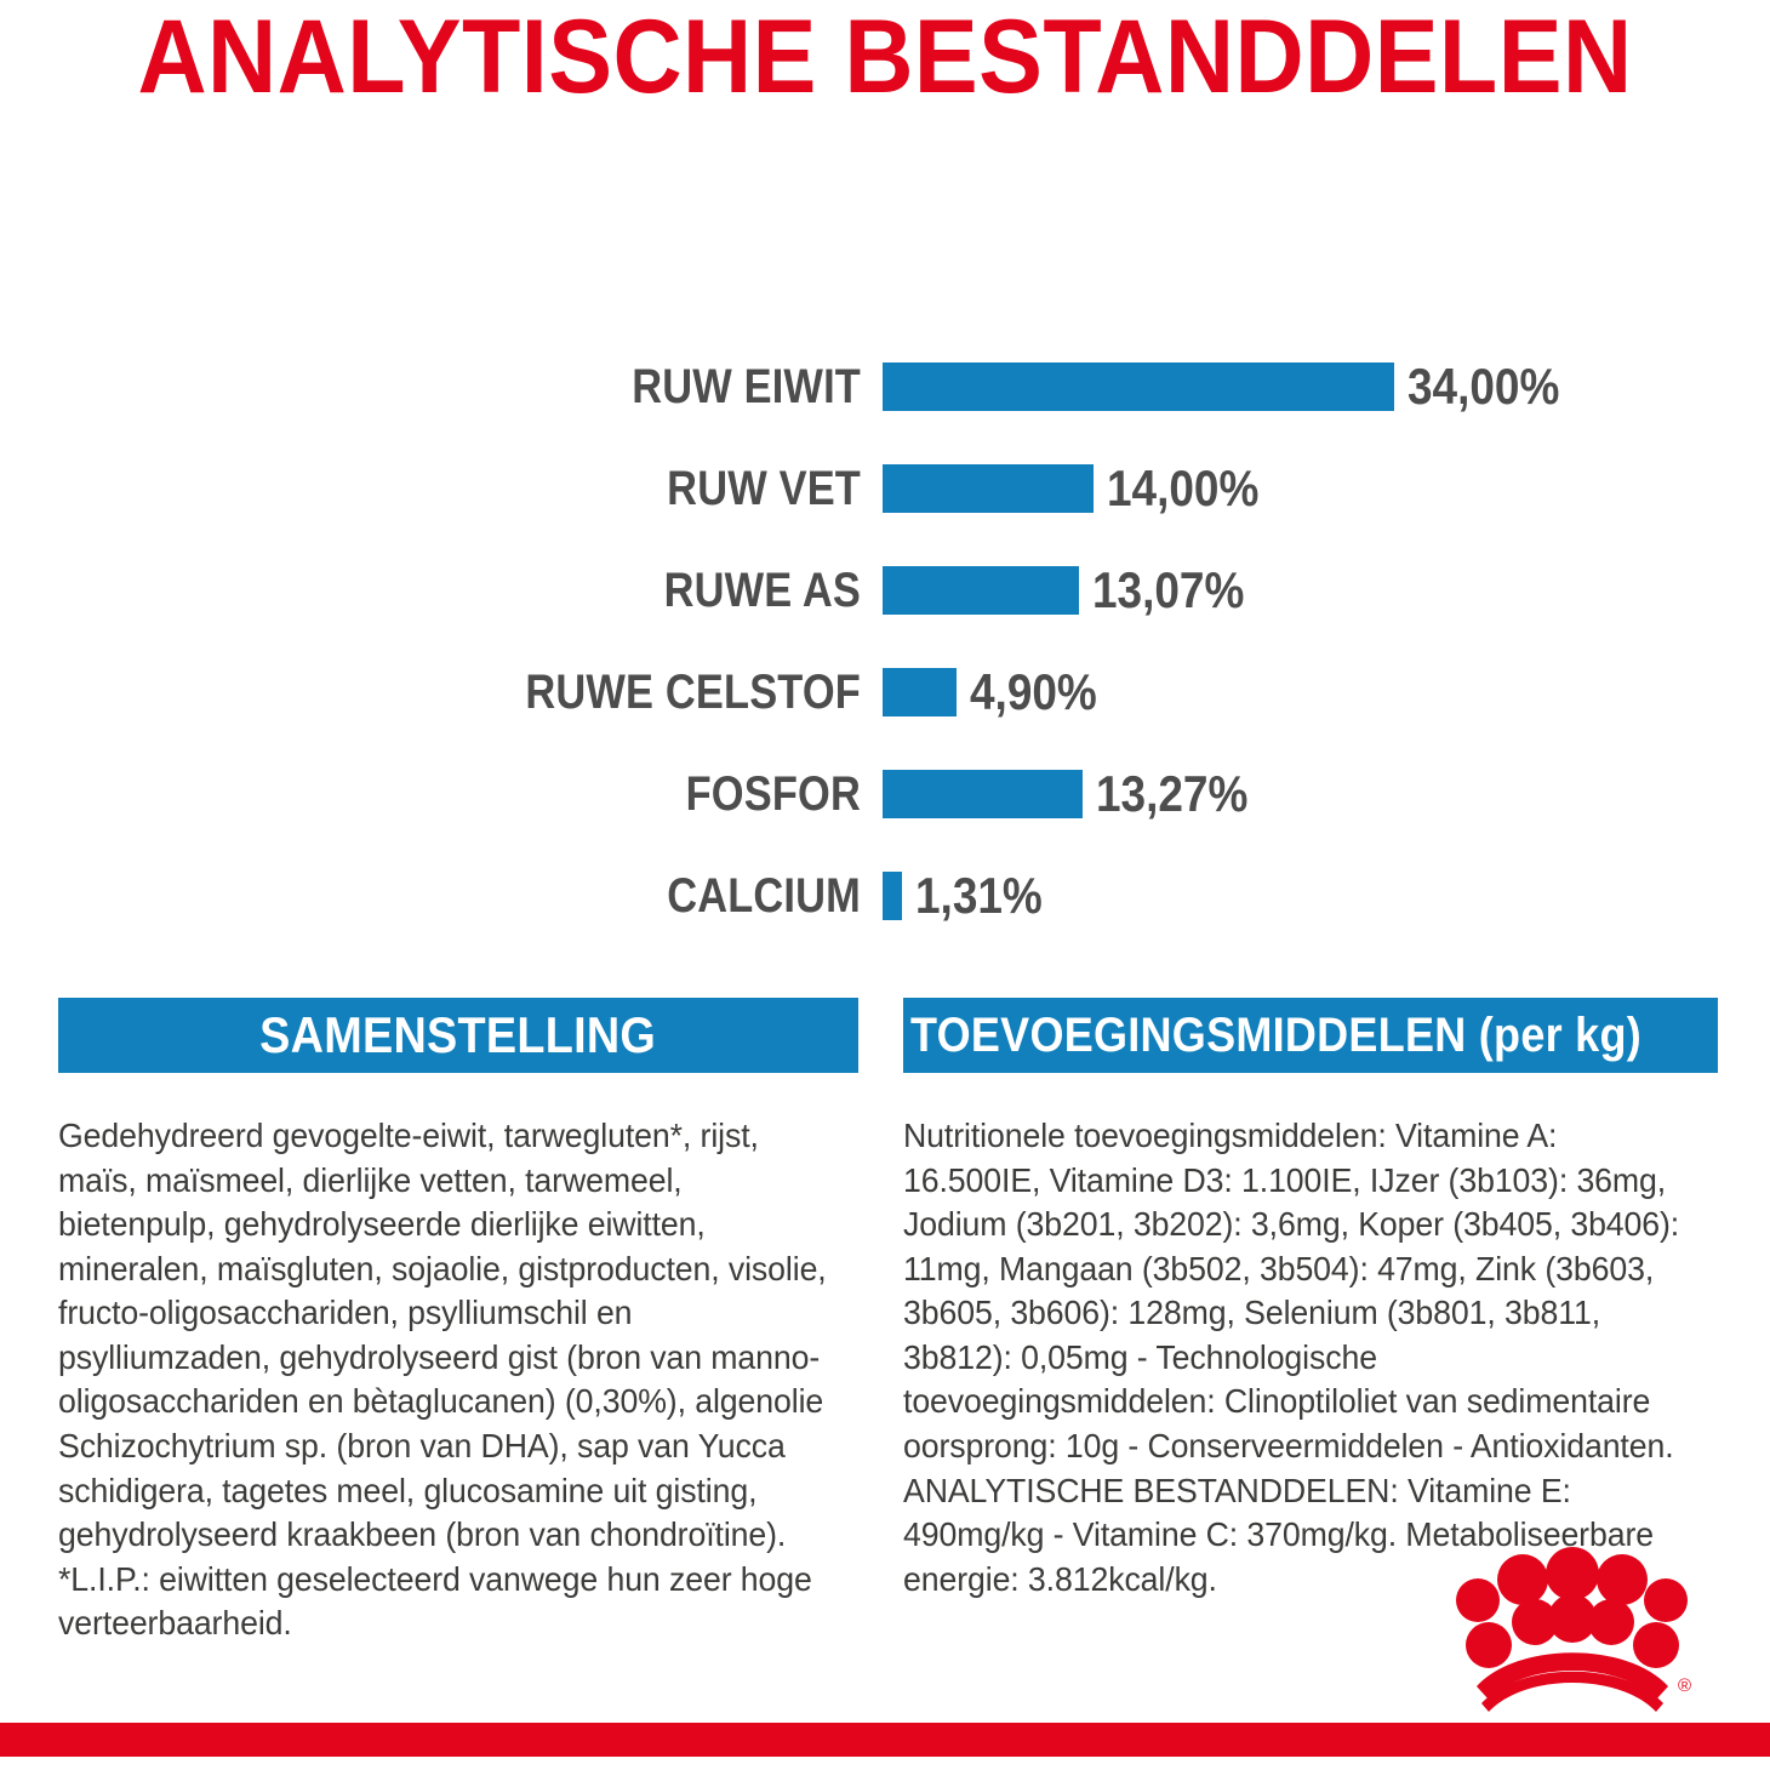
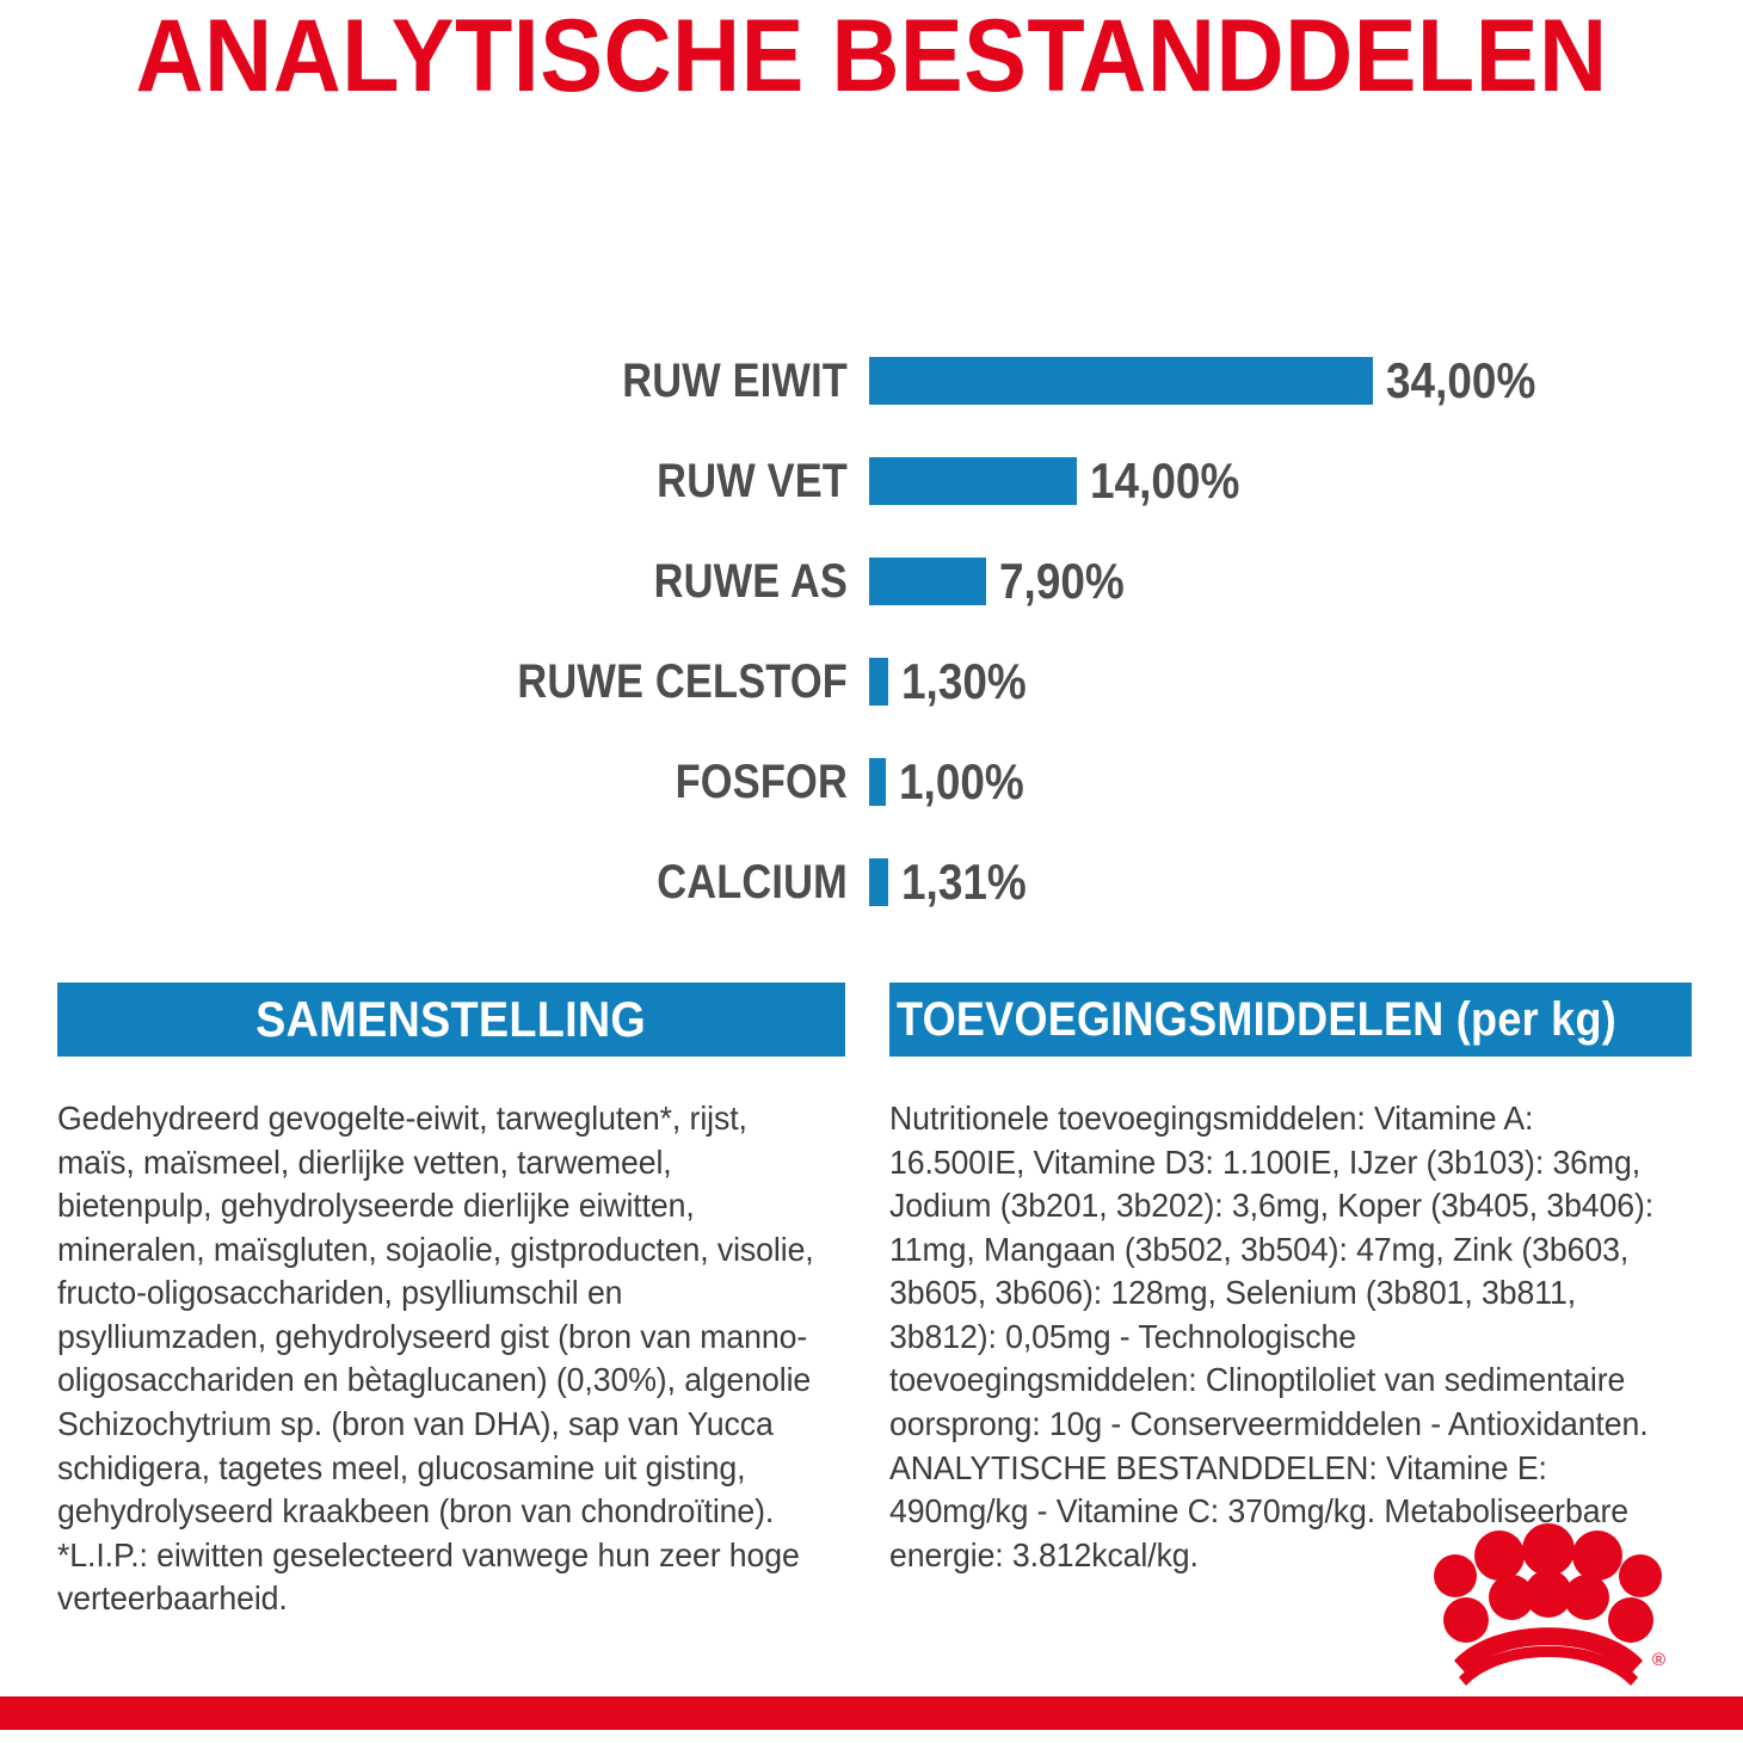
RUWE AS: 13,07% -> 7,90%
RUWE CELSTOF: 4,90% -> 1,30%
FOSFOR: 13,27% -> 1,00%
